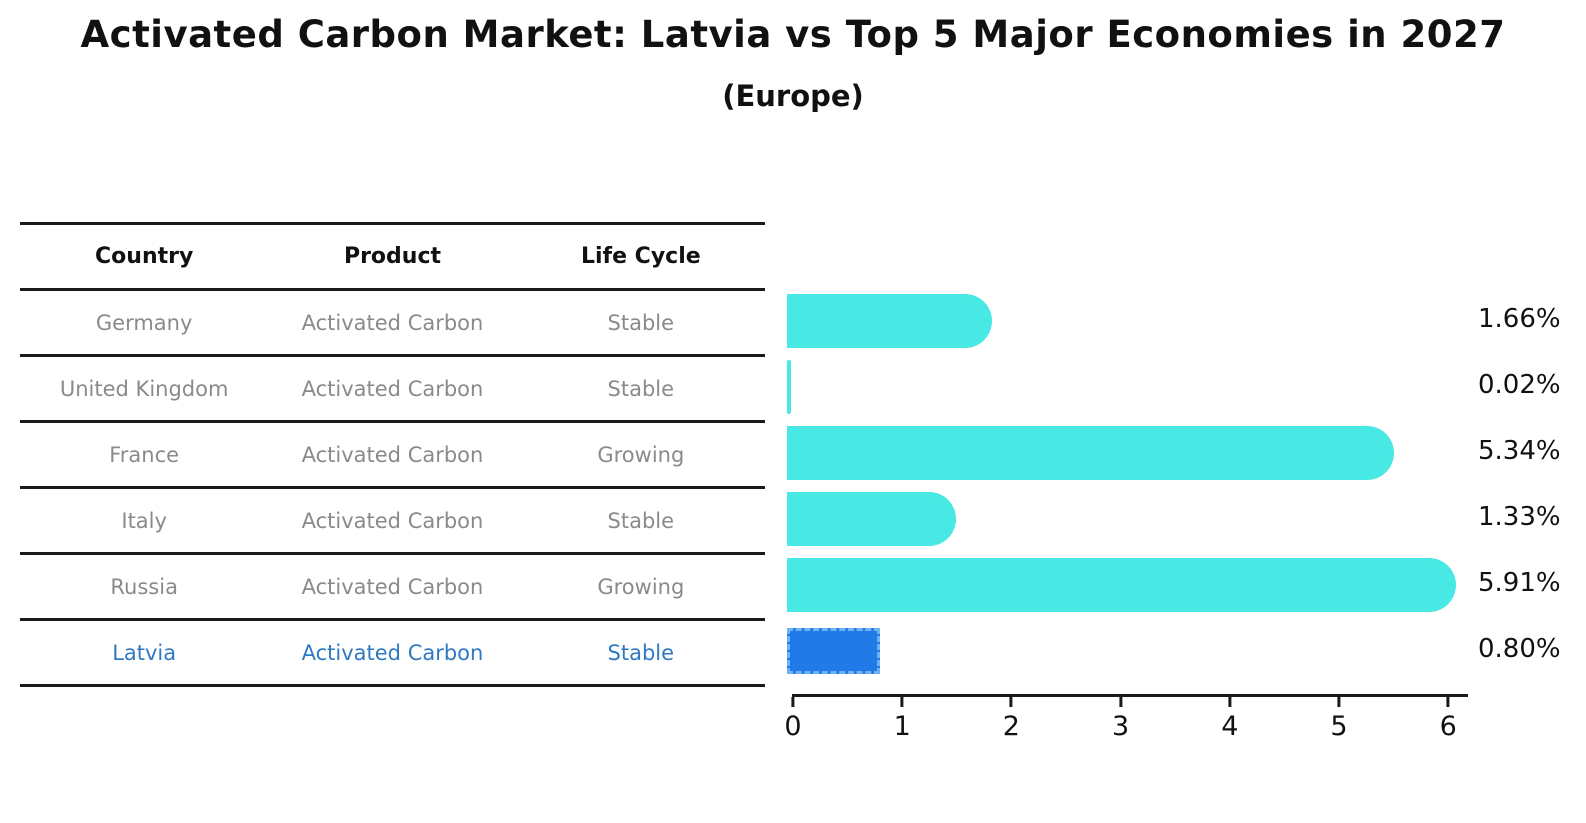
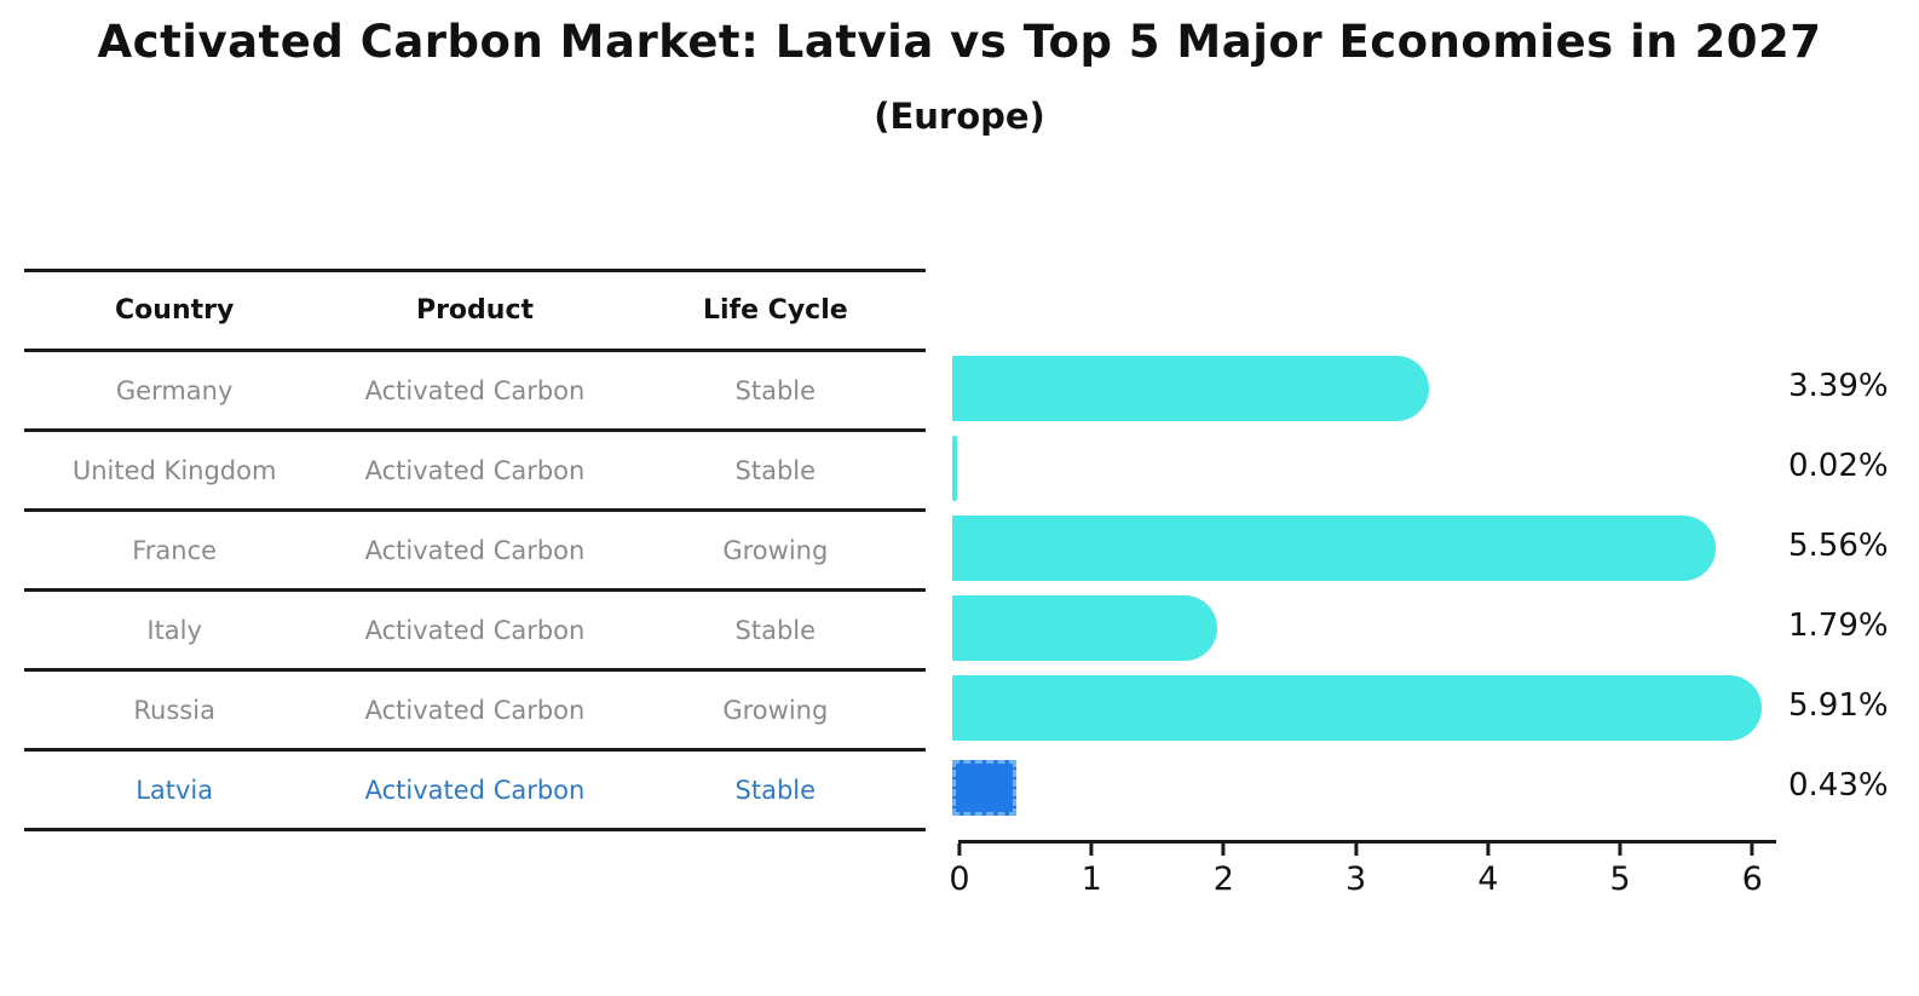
Germany: 1.66% -> 3.39%
France: 5.34% -> 5.56%
Italy: 1.33% -> 1.79%
Latvia: 0.80% -> 0.43%
